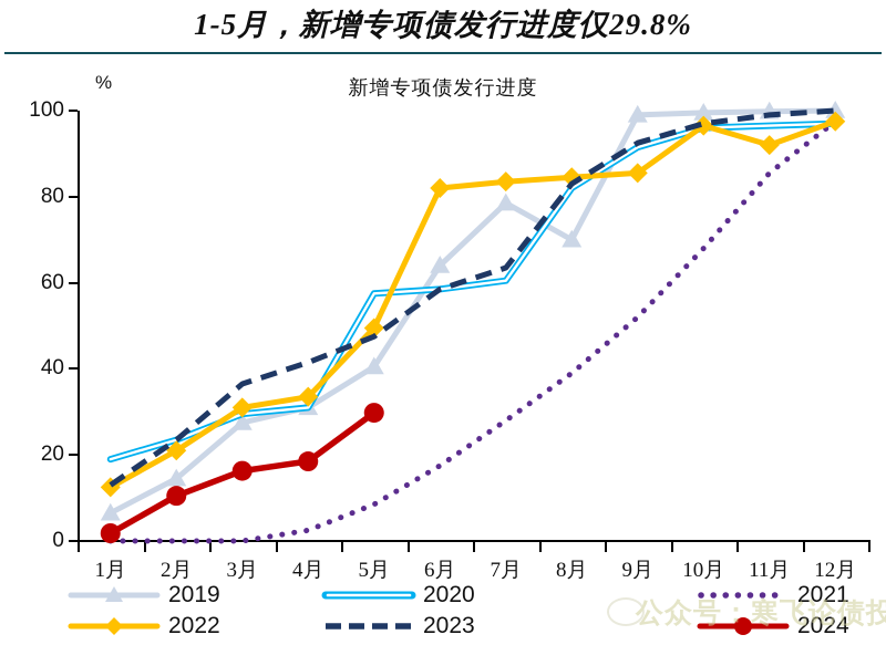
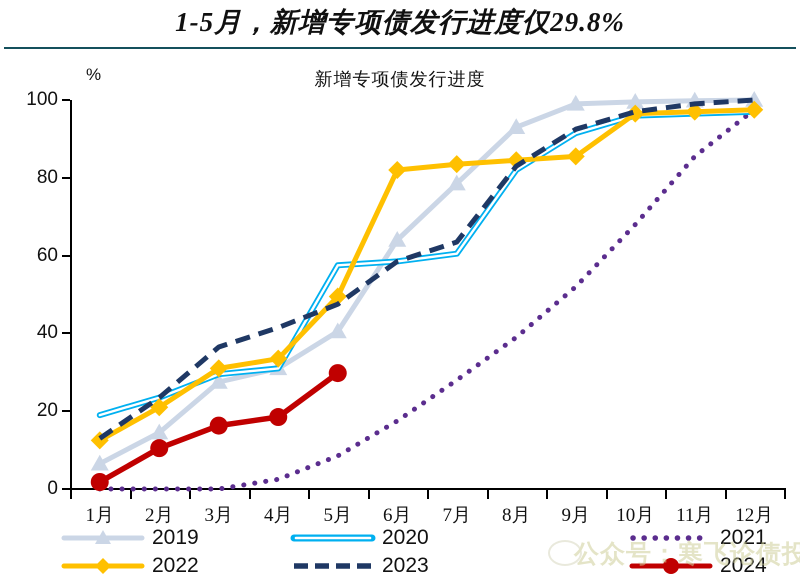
2019/8月: 70 -> 93
2022/11月: 92 -> 97
